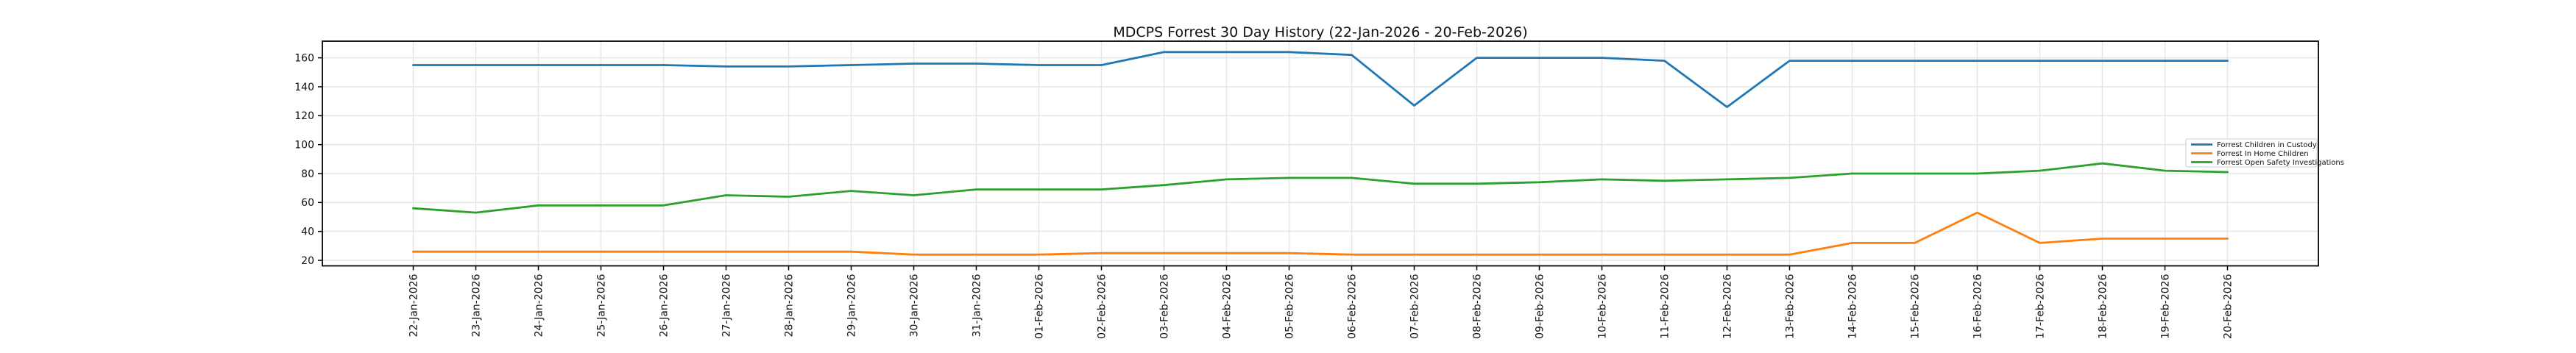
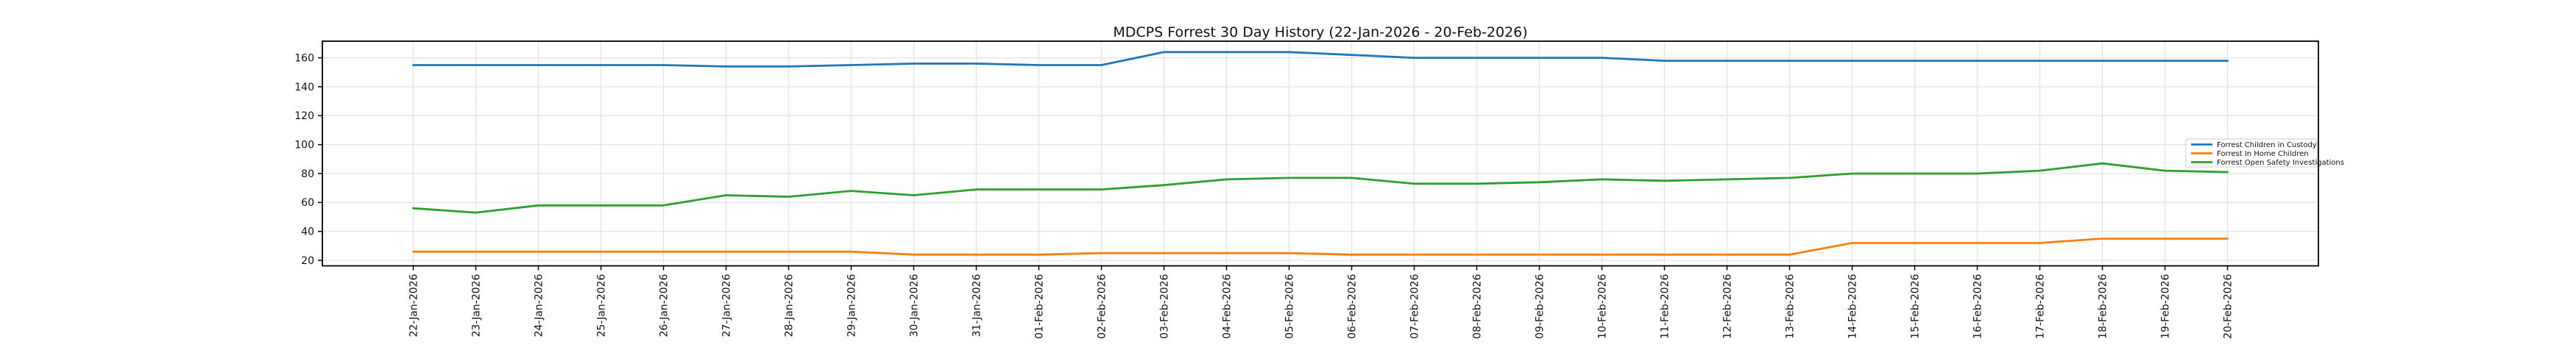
Forrest Children in Custody/07-Feb-2026: 127 -> 160
Forrest Children in Custody/12-Feb-2026: 126 -> 158
Forrest In Home Children/16-Feb-2026: 53 -> 32
